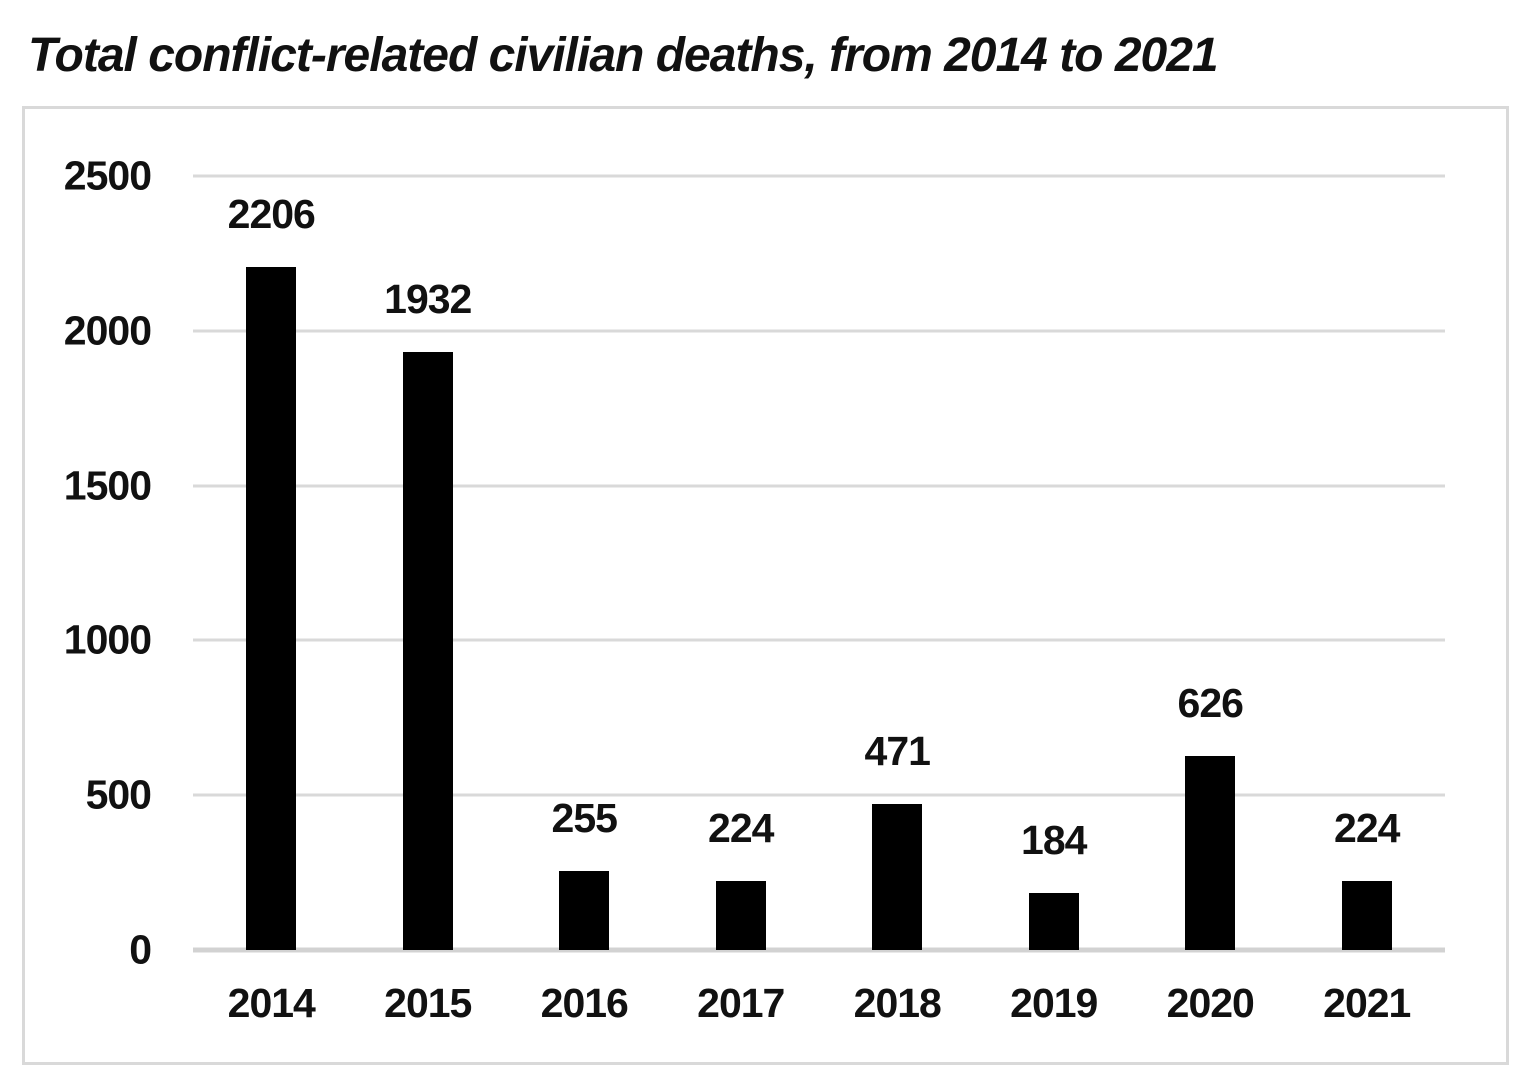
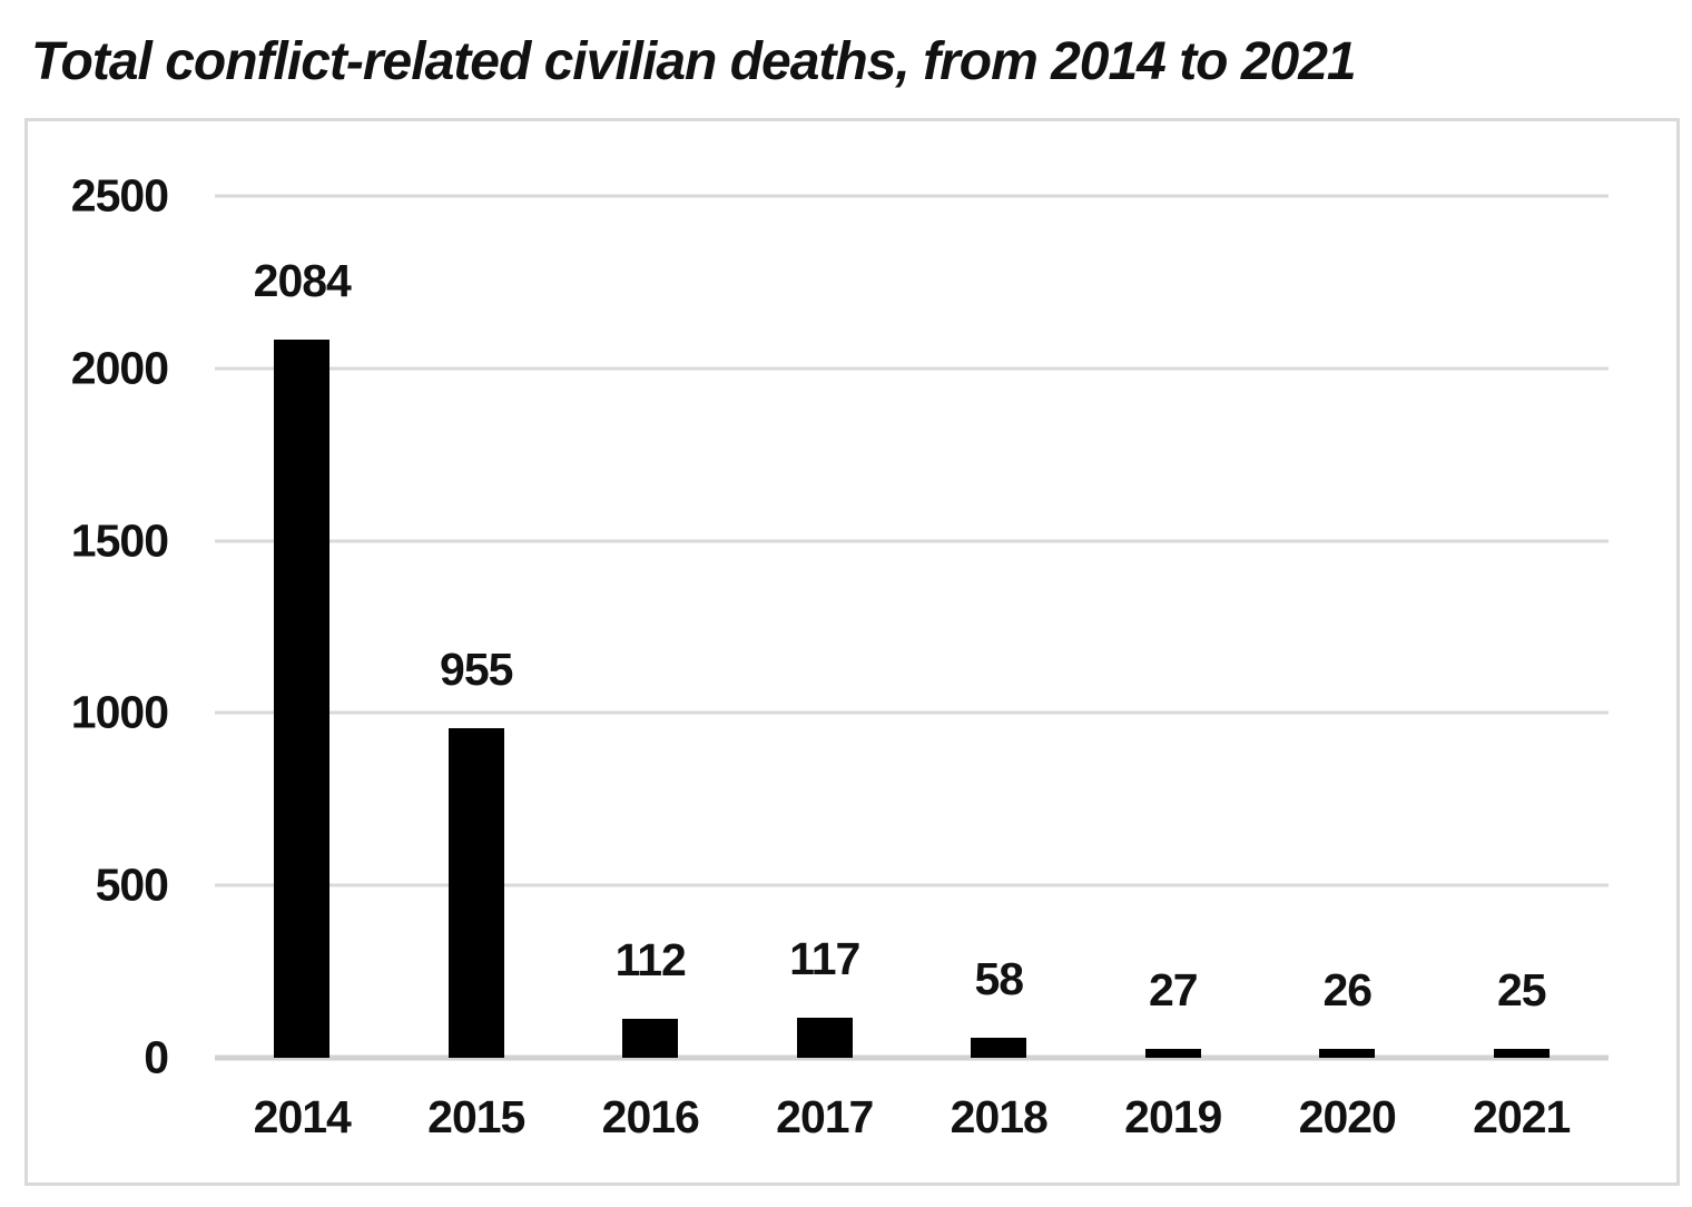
2014: 2206 -> 2084
2015: 1932 -> 955
2016: 255 -> 112
2017: 224 -> 117
2018: 471 -> 58
2019: 184 -> 27
2020: 626 -> 26
2021: 224 -> 25
